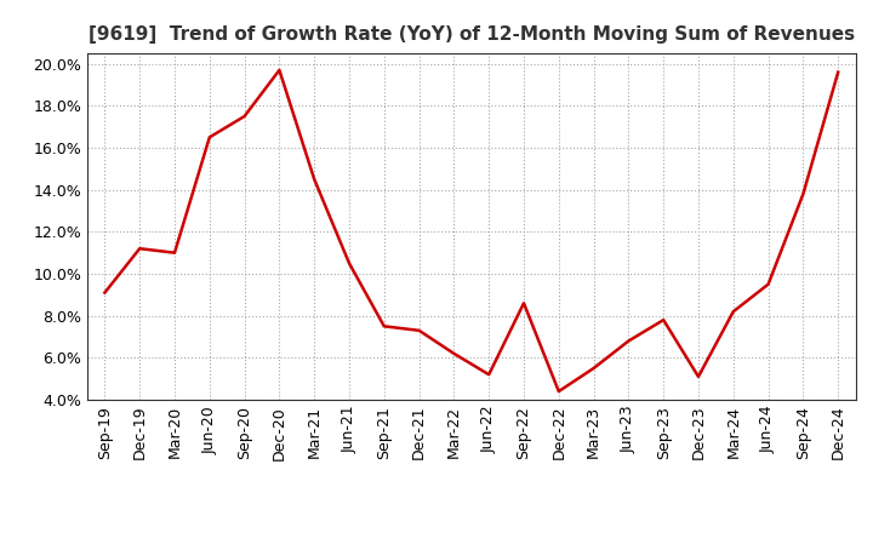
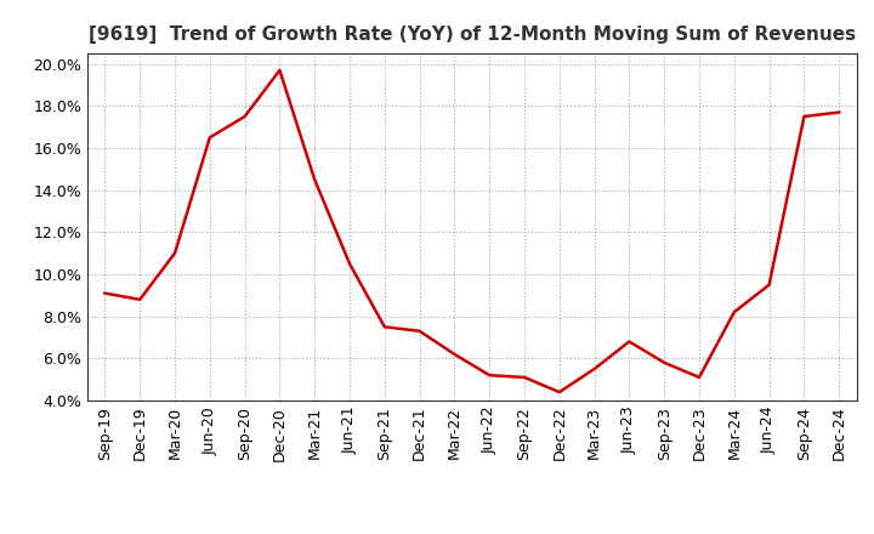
Dec-19: 11.2% -> 8.8%
Sep-22: 8.6% -> 5.1%
Sep-23: 7.8% -> 5.8%
Sep-24: 13.8% -> 17.5%
Dec-24: 19.6% -> 17.7%
